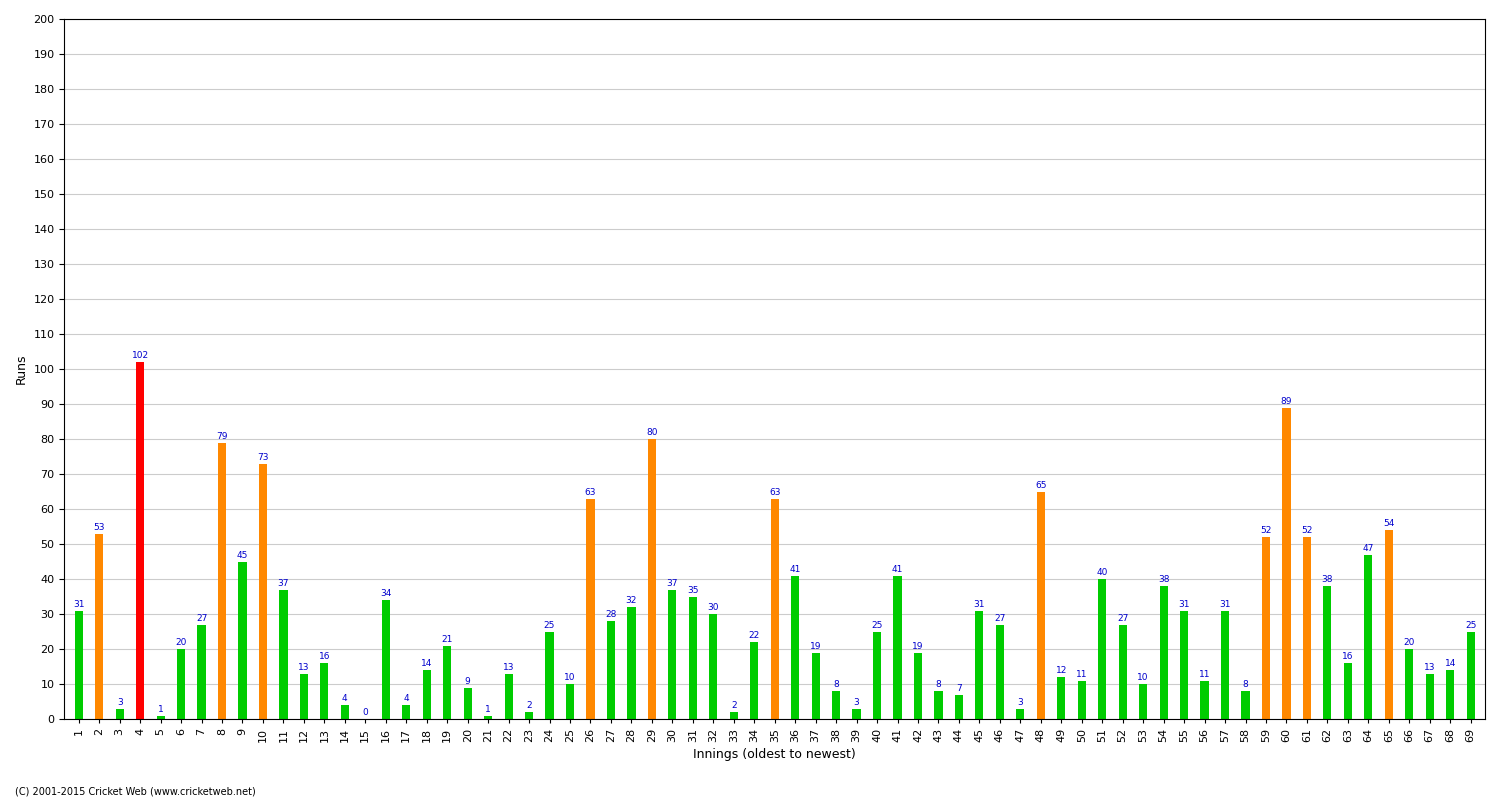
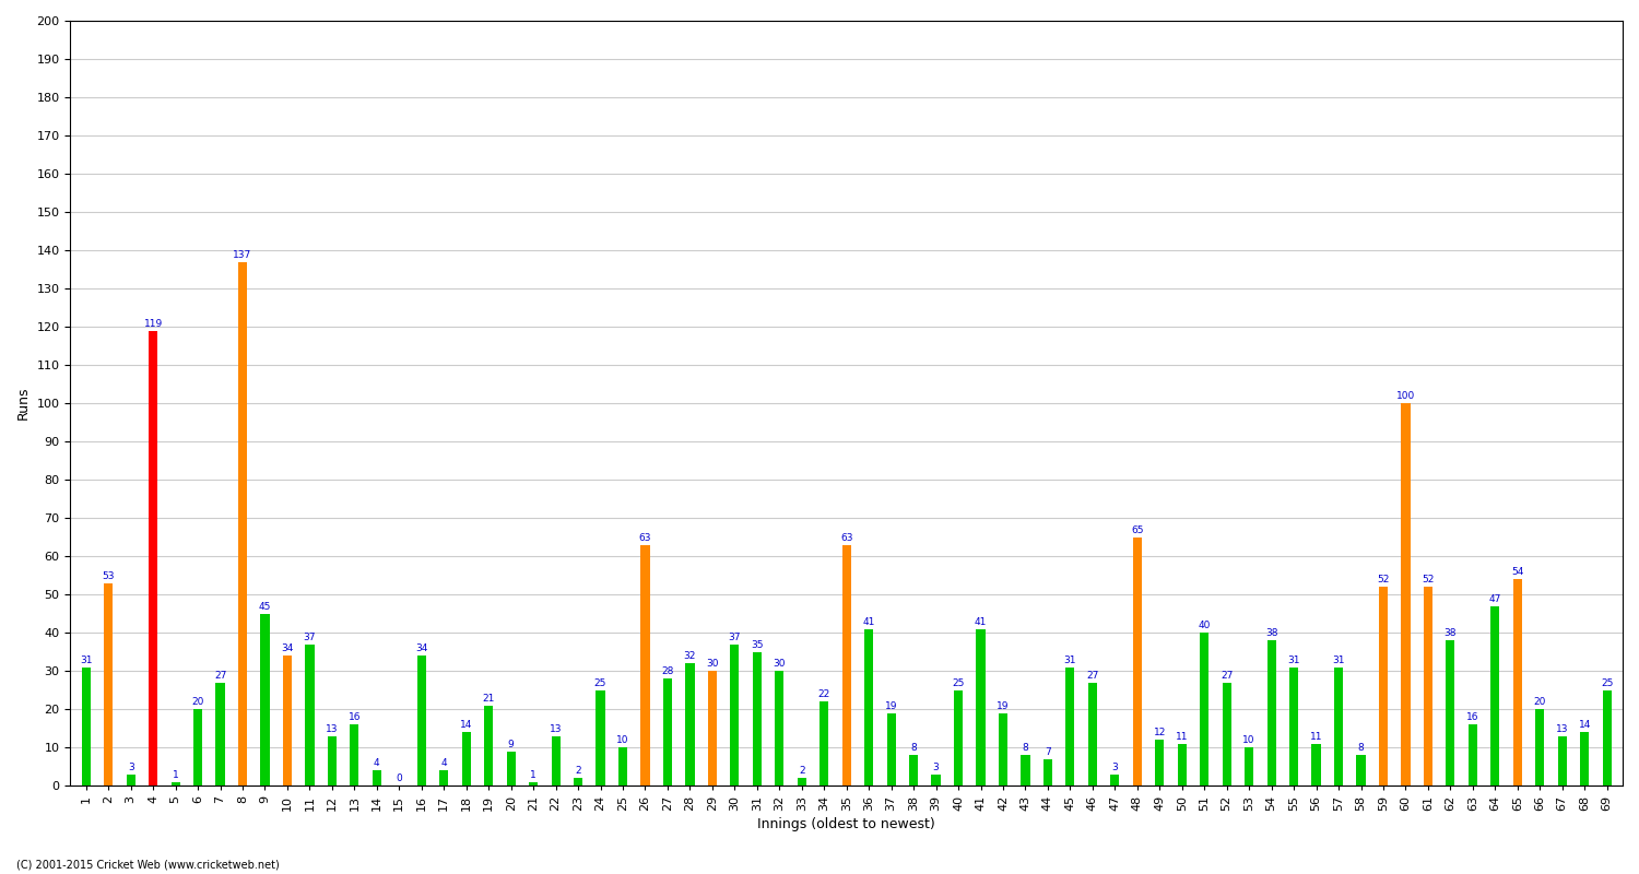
4: 102 -> 119
8: 79 -> 137
10: 73 -> 34
29: 80 -> 30
60: 89 -> 100
